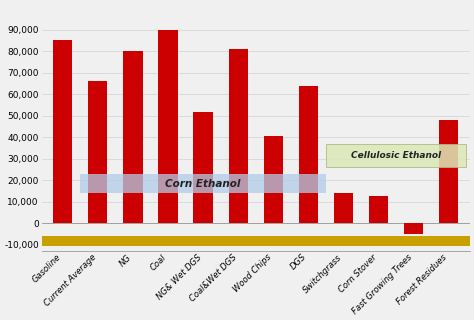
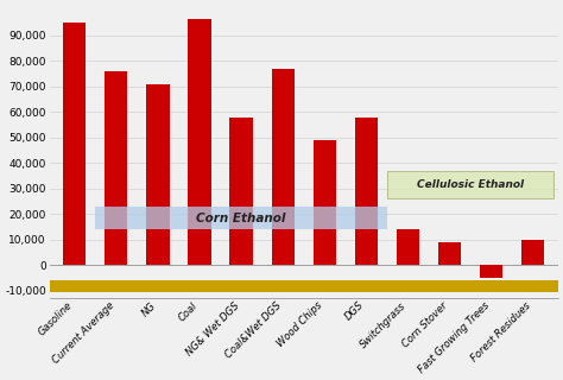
Gasoline: 85,500 -> 95,000
Current Average: 66,000 -> 76,000
NG: 80,000 -> 71,000
Coal: 90,000 -> 96,500
NG& Wet DGS: 52,000 -> 58,000
Coal&Wet DGS: 81,000 -> 77,000
Wood Chips: 40,500 -> 49,000
DGS: 64,000 -> 58,000
Corn Stover: 12,500 -> 9,000
Forest Residues: 48,000 -> 10,000
